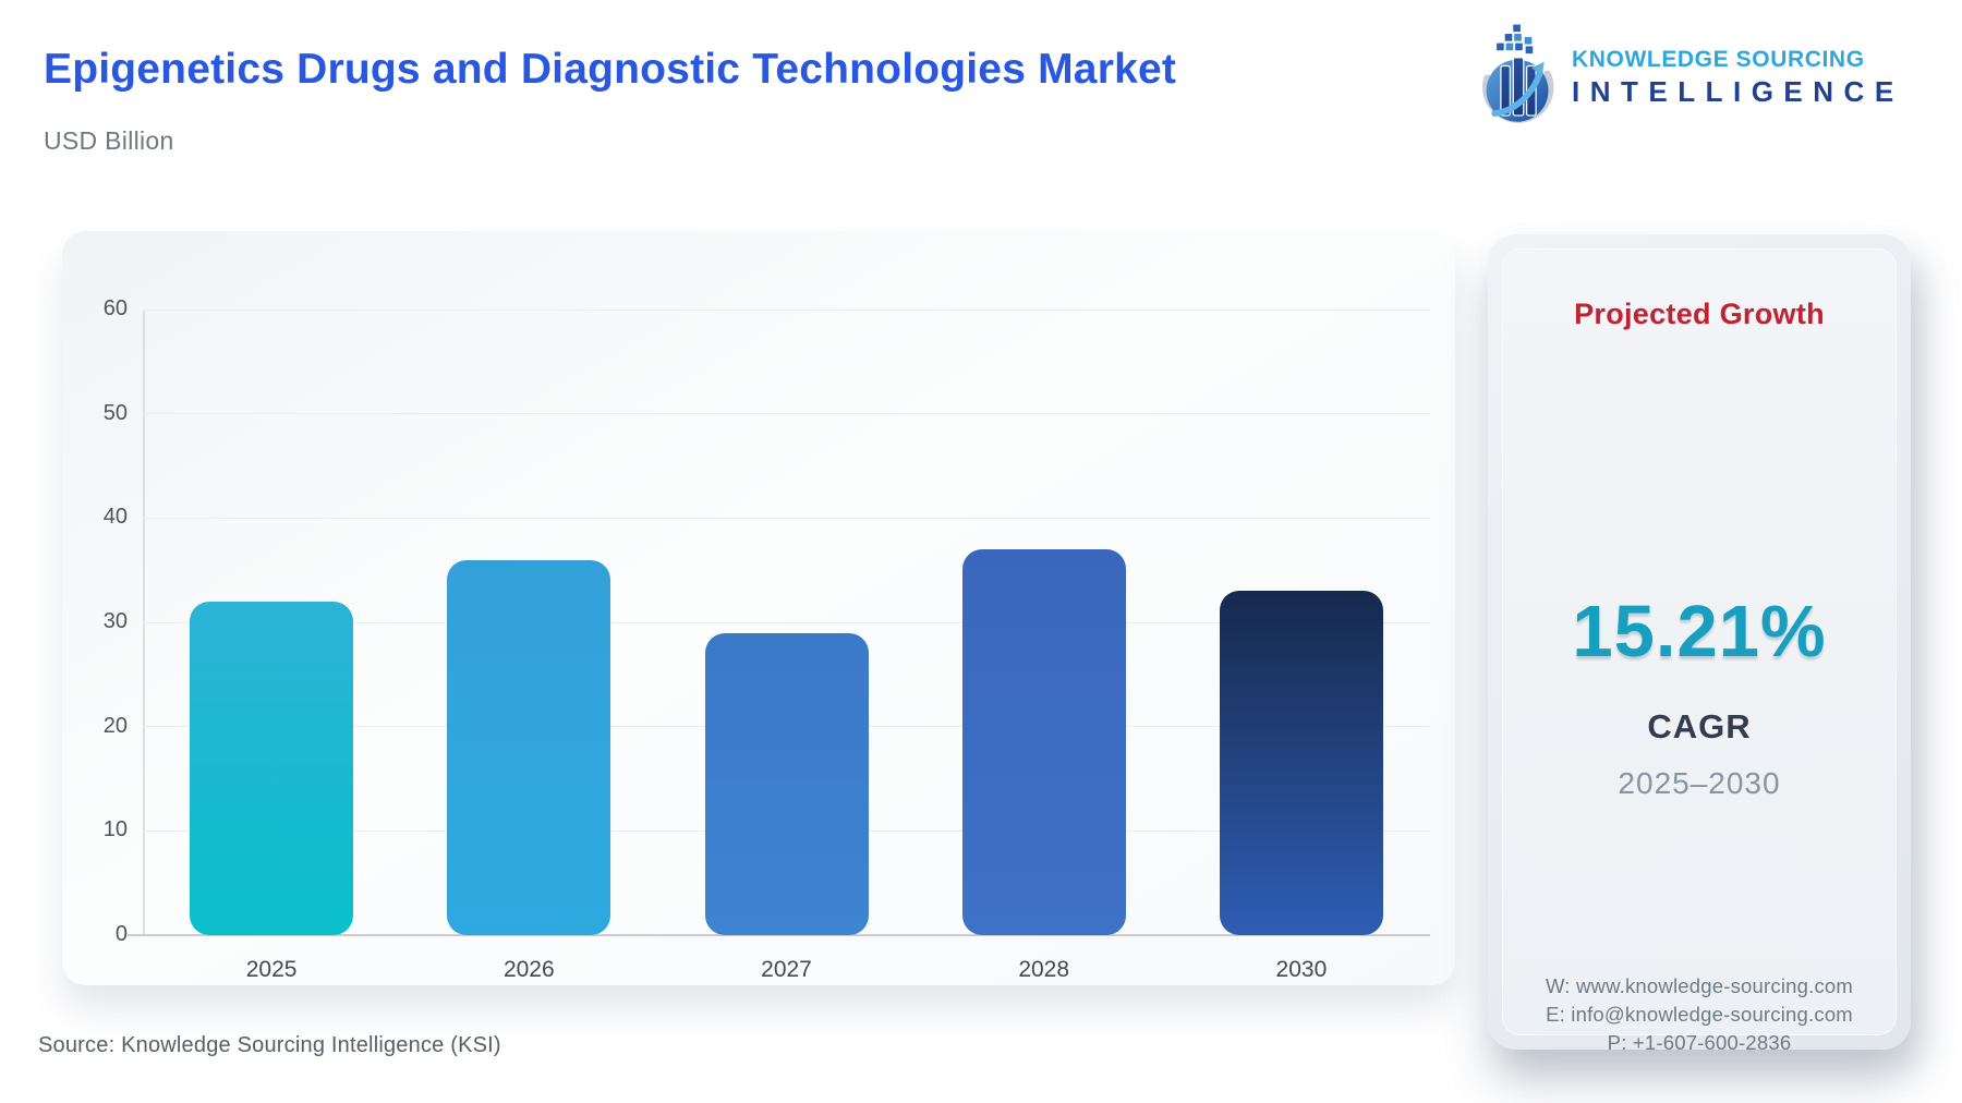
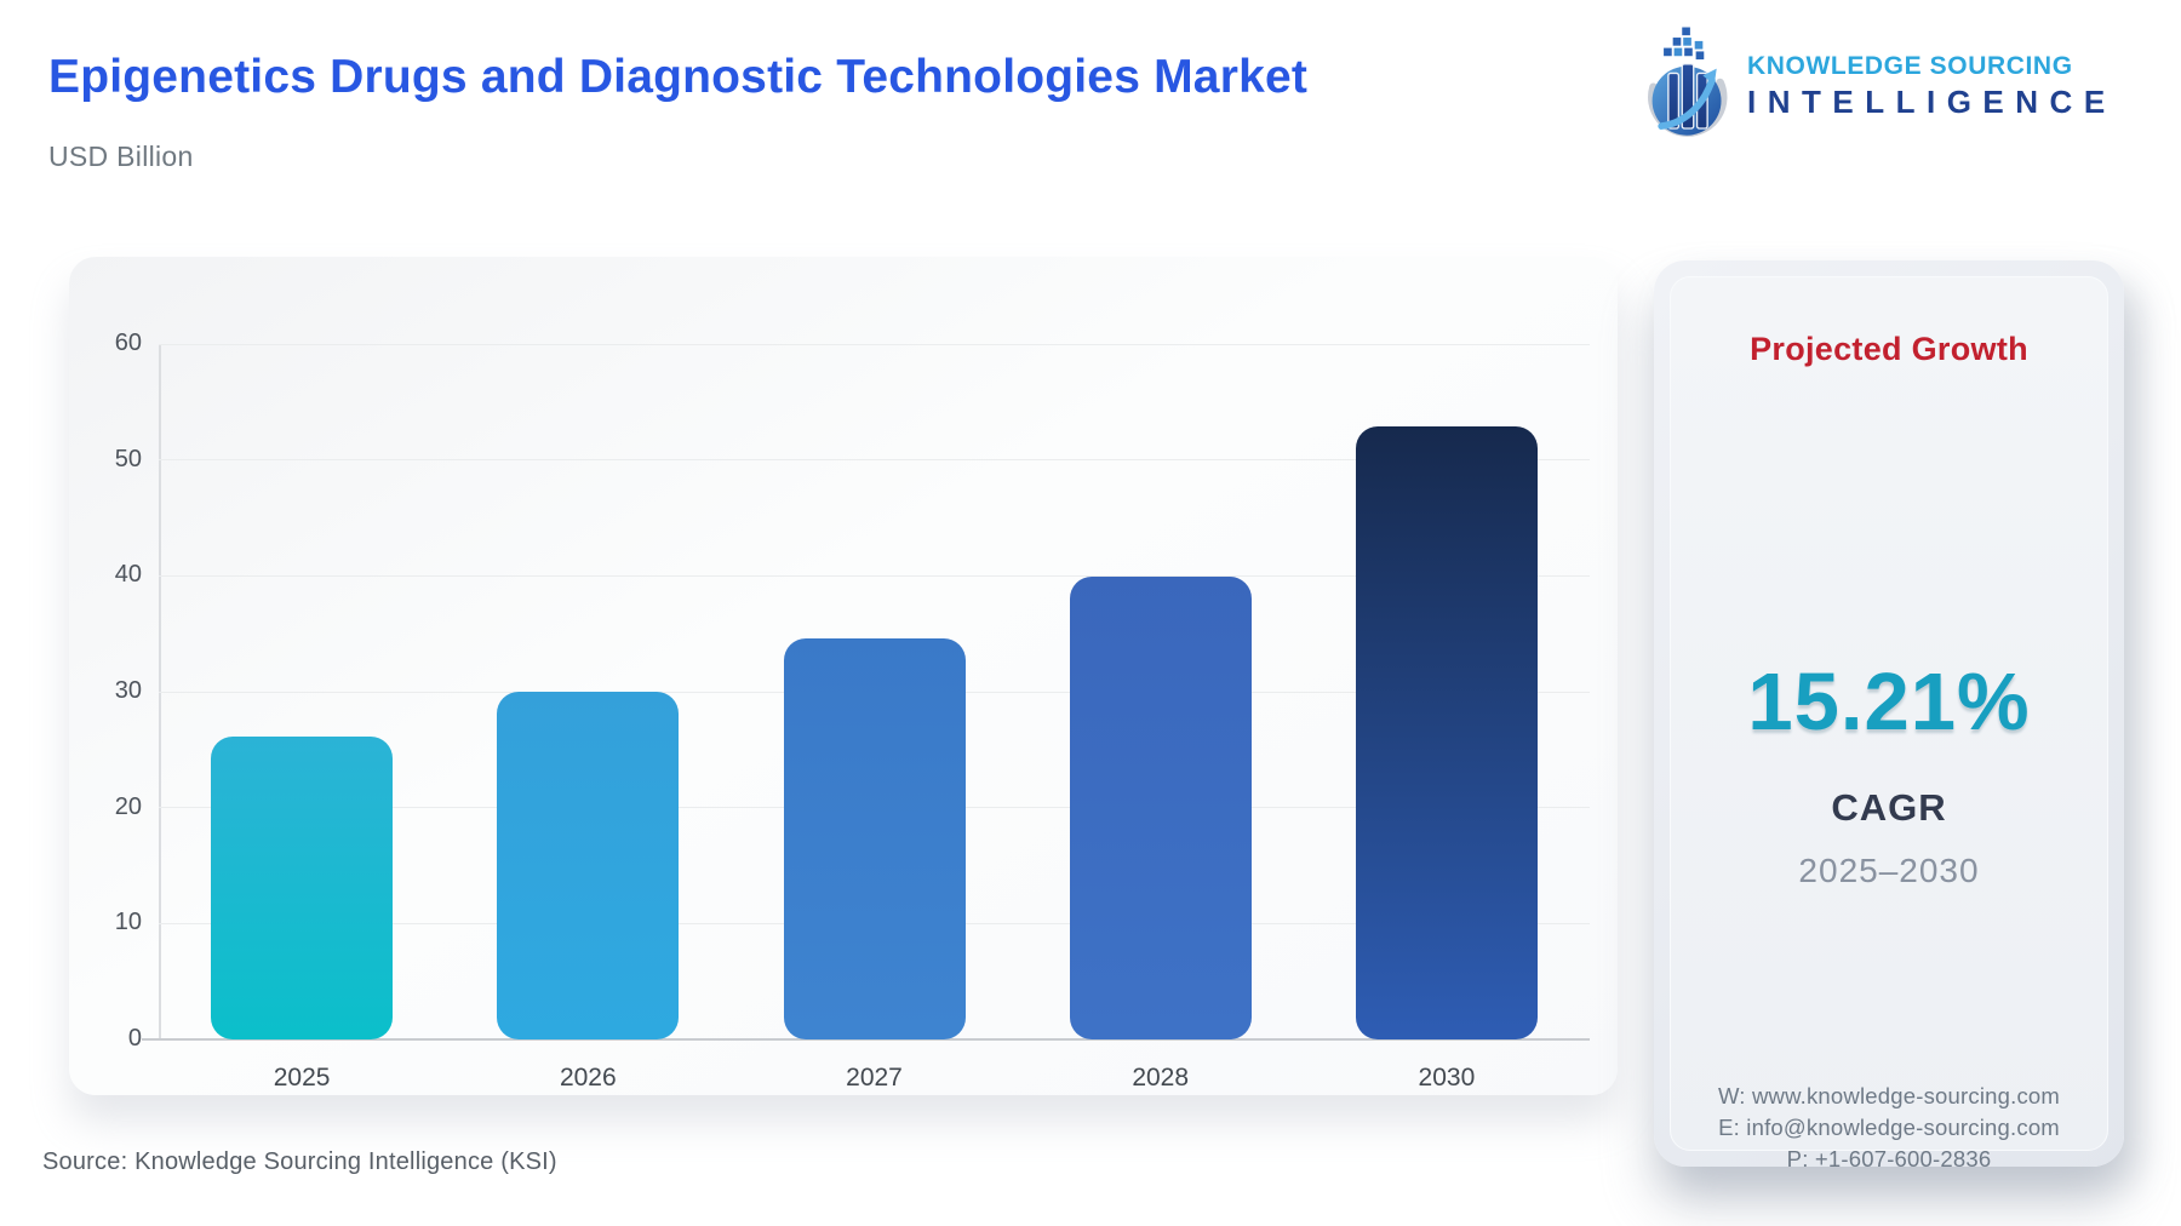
2025: 32 -> 26
2026: 36 -> 30
2027: 29 -> 35
2028: 37 -> 40
2030: 33 -> 53
